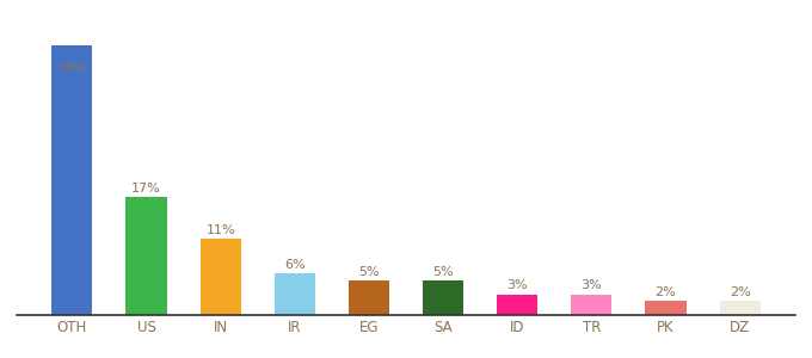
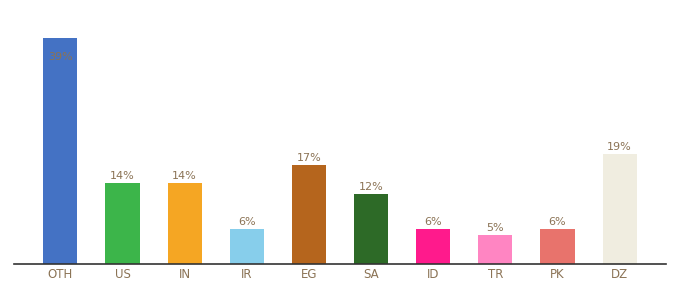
US: 17% -> 14%
IN: 11% -> 14%
EG: 5% -> 17%
SA: 5% -> 12%
ID: 3% -> 6%
TR: 3% -> 5%
PK: 2% -> 6%
DZ: 2% -> 19%
